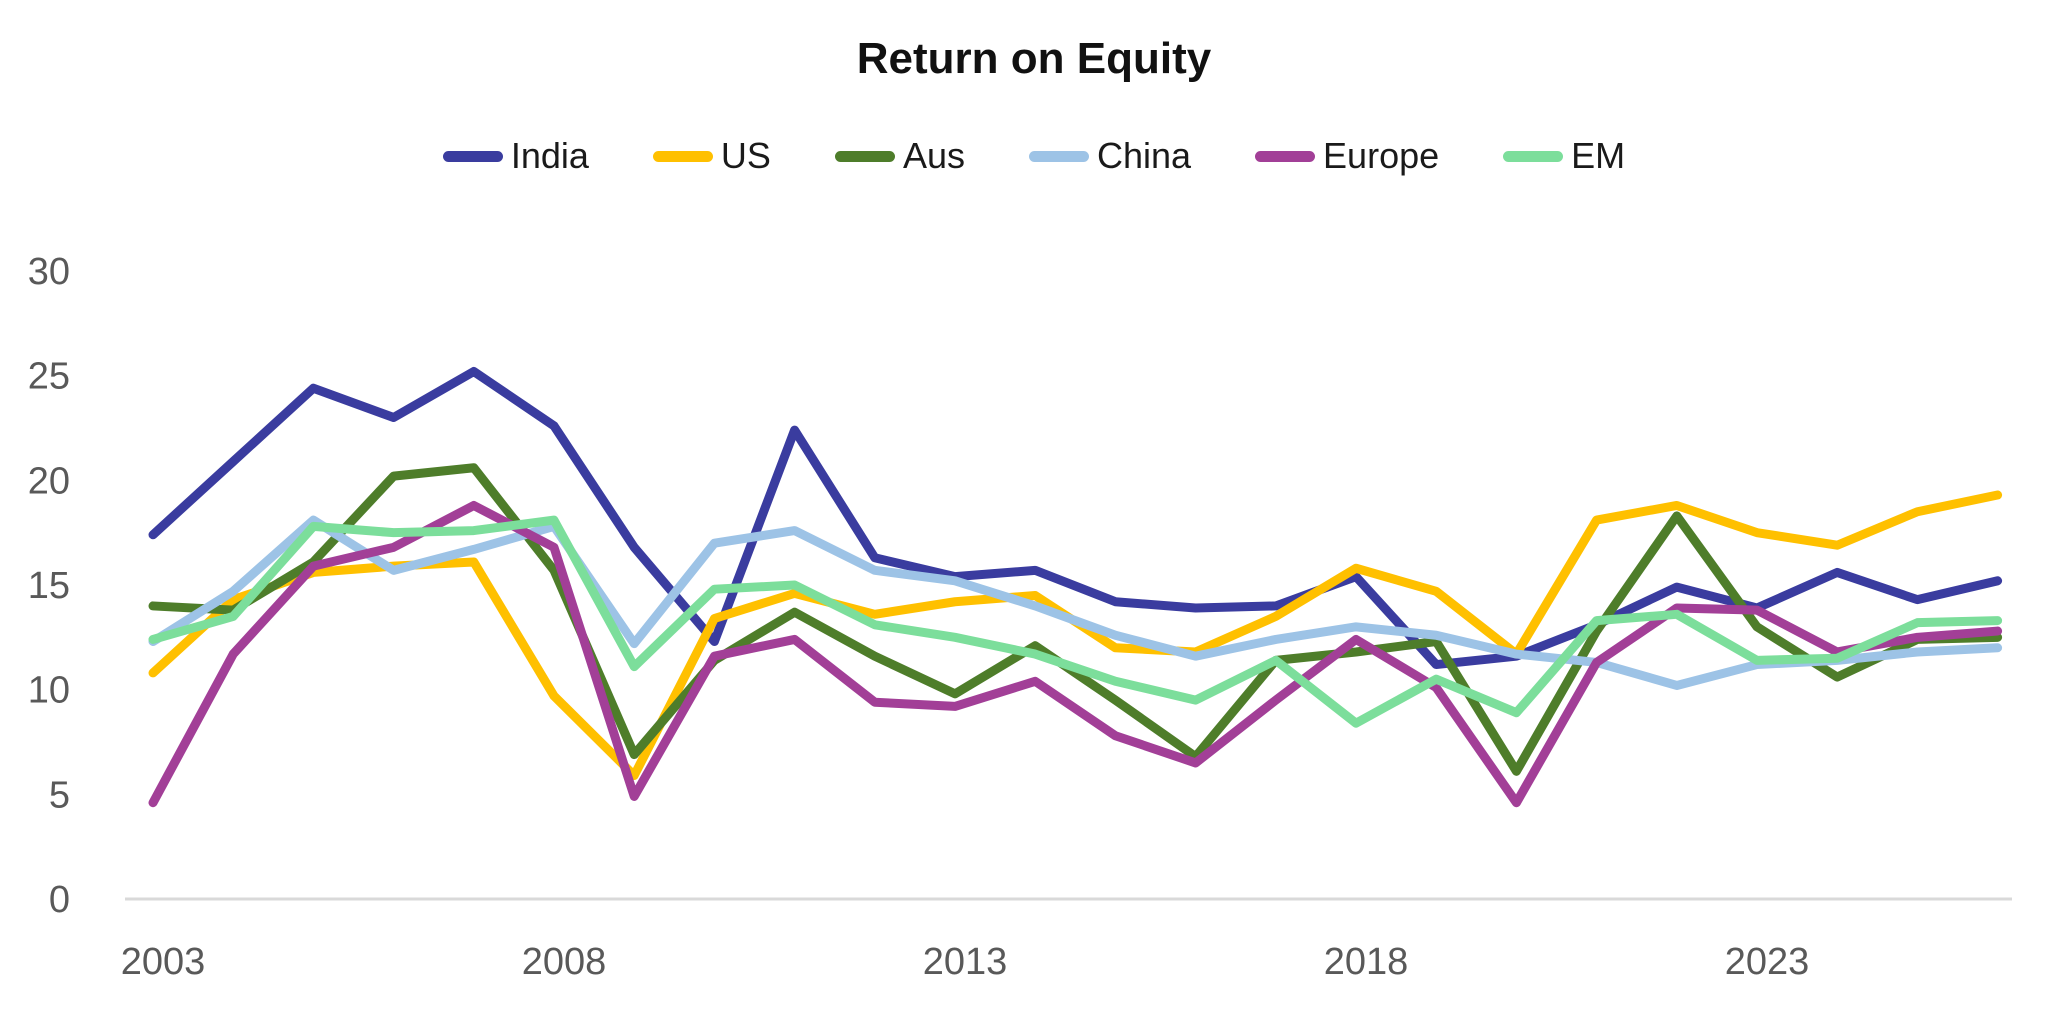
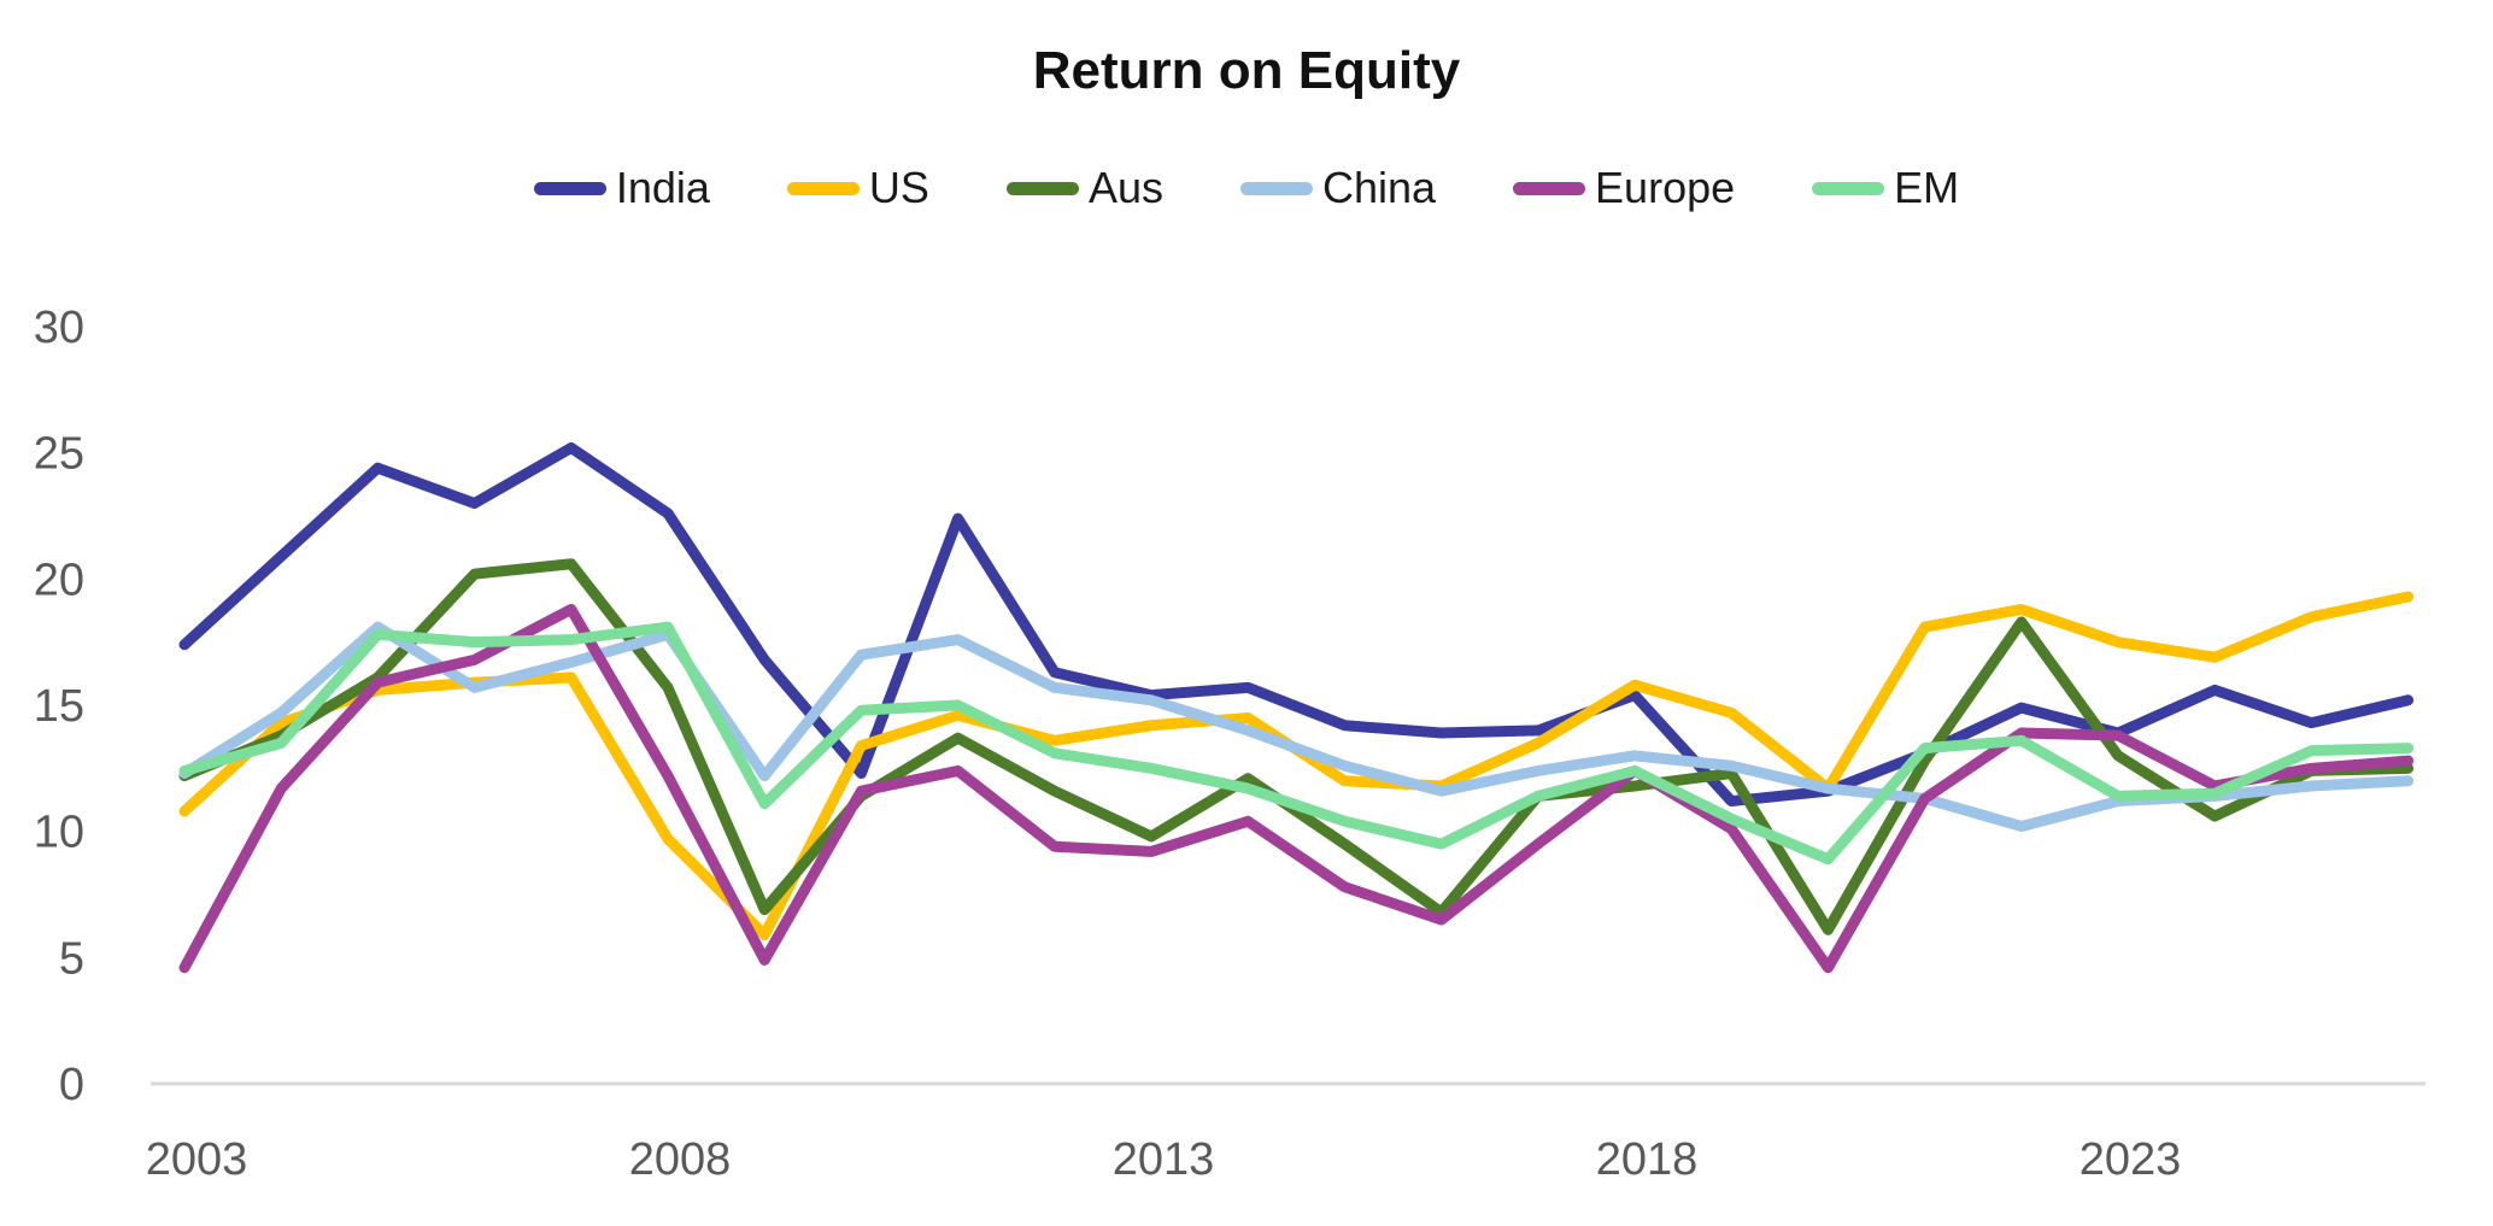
Aus/2003: 14.0 -> 12.2
Europe/2008: 16.8 -> 12.2
EM/2018: 8.4 -> 12.4
